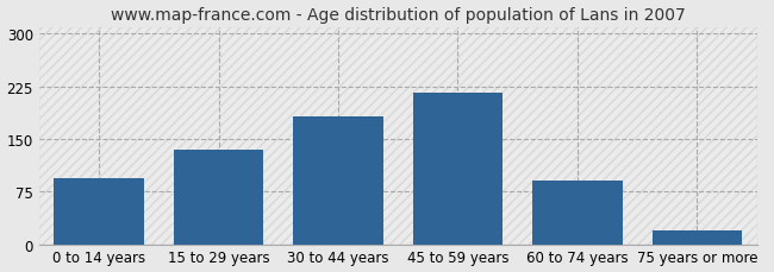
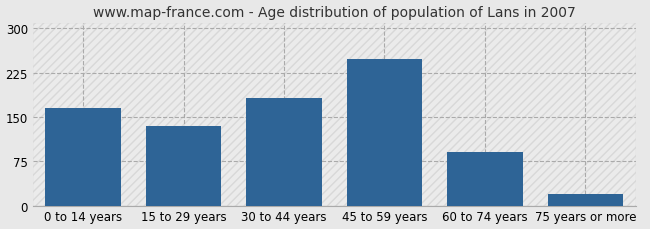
0 to 14 years: 94 -> 165
45 to 59 years: 216 -> 248
